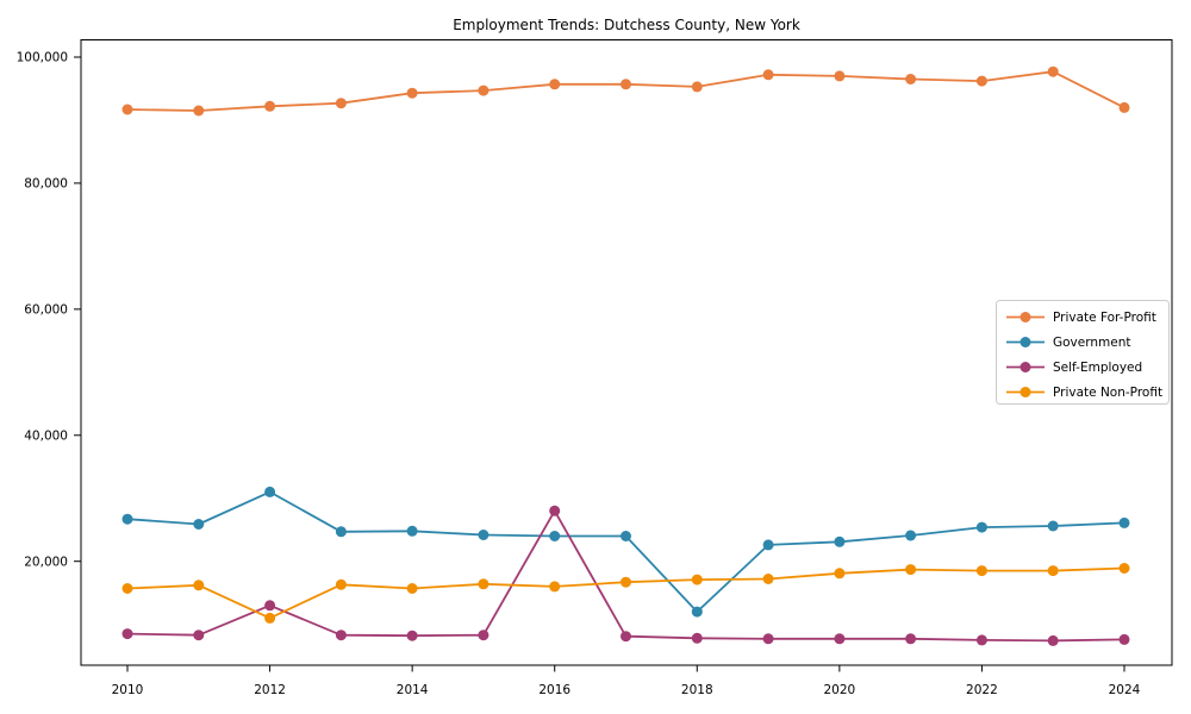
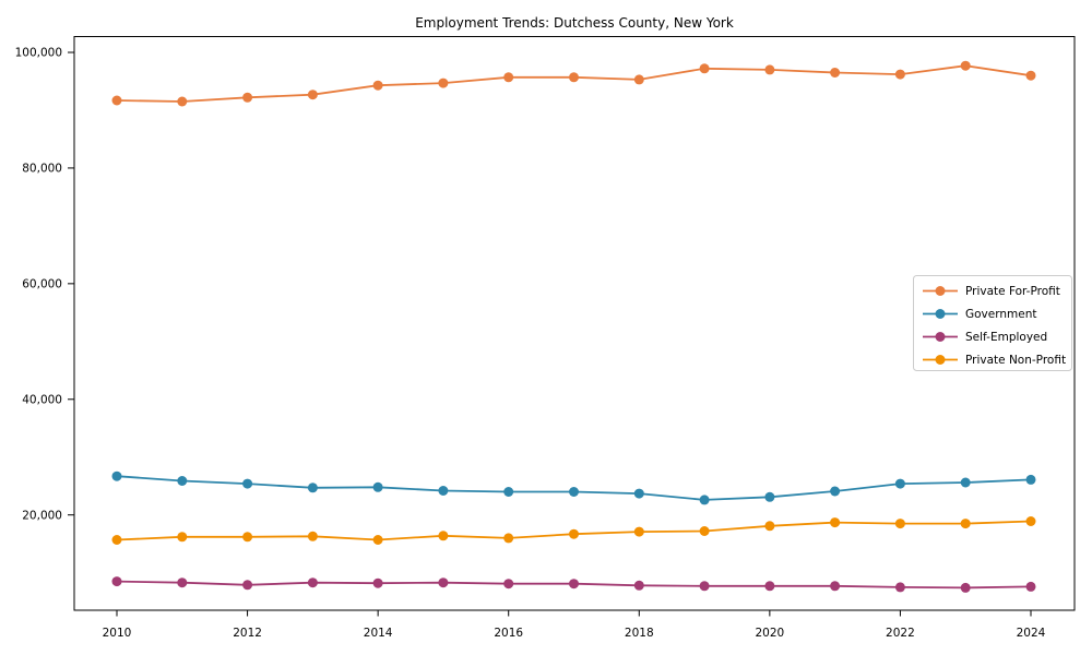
Government/2012: 31000 -> 25000
Self-Employed/2012: 13000 -> 8000
Private Non-Profit/2012: 11000 -> 16000
Self-Employed/2016: 28000 -> 8000
Government/2018: 12000 -> 24000
Private For-Profit/2024: 92000 -> 96000
